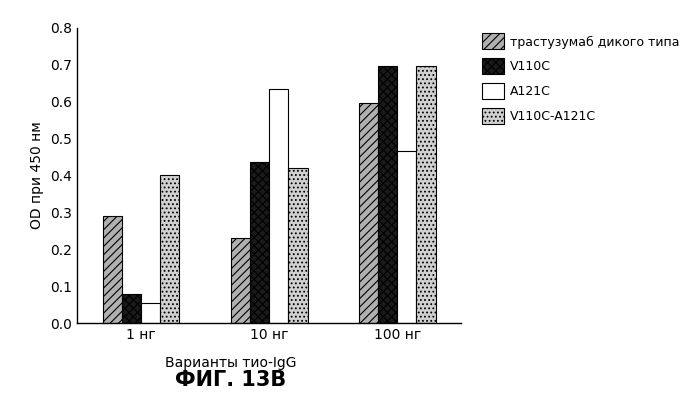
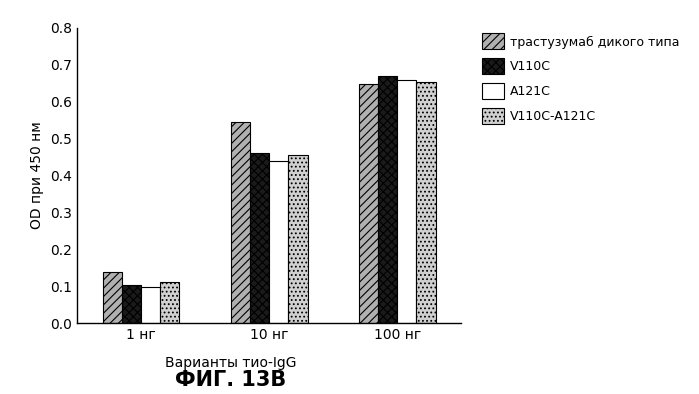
трастузумаб дикого типа/1 нг: 0.290 -> 0.138
V110C/1 нг: 0.080 -> 0.104
A121C/1 нг: 0.055 -> 0.098
V110C-A121C/1 нг: 0.400 -> 0.112
трастузумаб дикого типа/10 нг: 0.230 -> 0.545
V110C/10 нг: 0.435 -> 0.460
A121C/10 нг: 0.635 -> 0.438
V110C-A121C/10 нг: 0.420 -> 0.455
трастузумаб дикого типа/100 нг: 0.595 -> 0.648
V110C/100 нг: 0.695 -> 0.670
A121C/100 нг: 0.465 -> 0.658
V110C-A121C/100 нг: 0.695 -> 0.652
